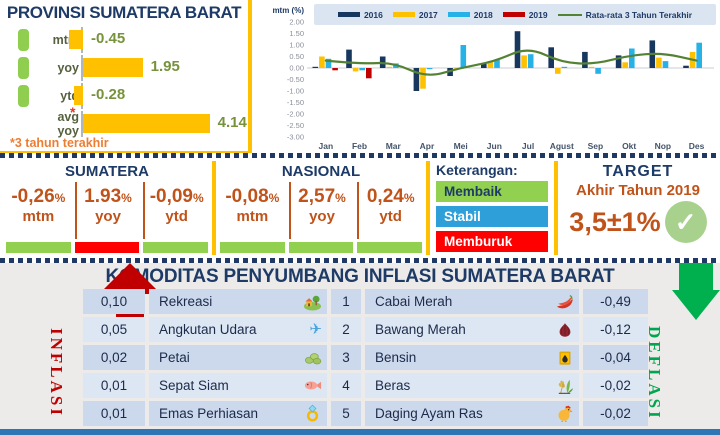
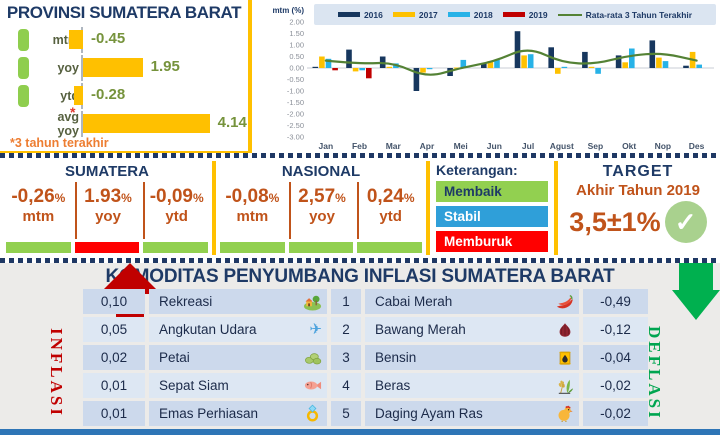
2017/Apr: -0.9 -> -0.2
2018/Mei: 1.0 -> 0.3
2018/Des: 1.1 -> 0.1
